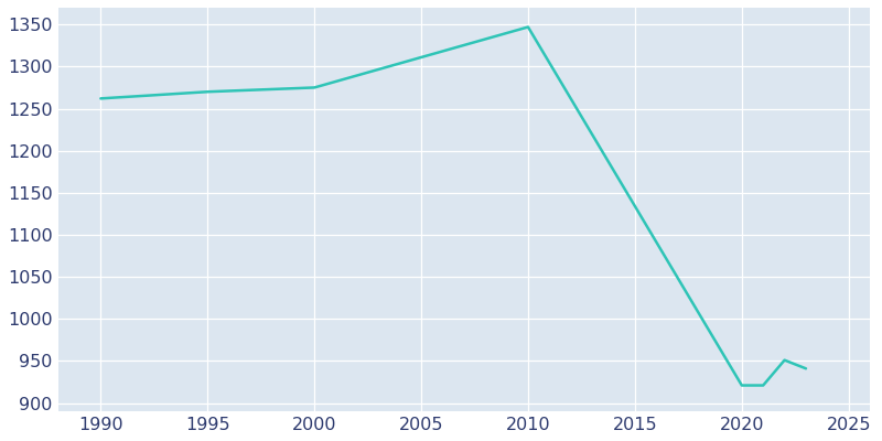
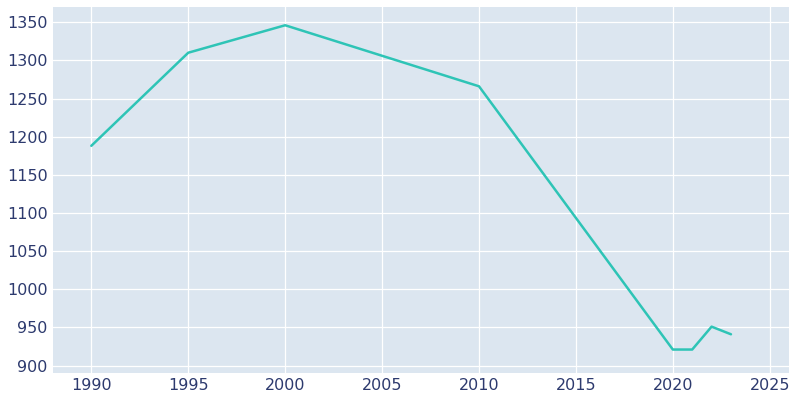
1990: 1262 -> 1188
1995: 1270 -> 1310
2000: 1275 -> 1346
2010: 1347 -> 1266
